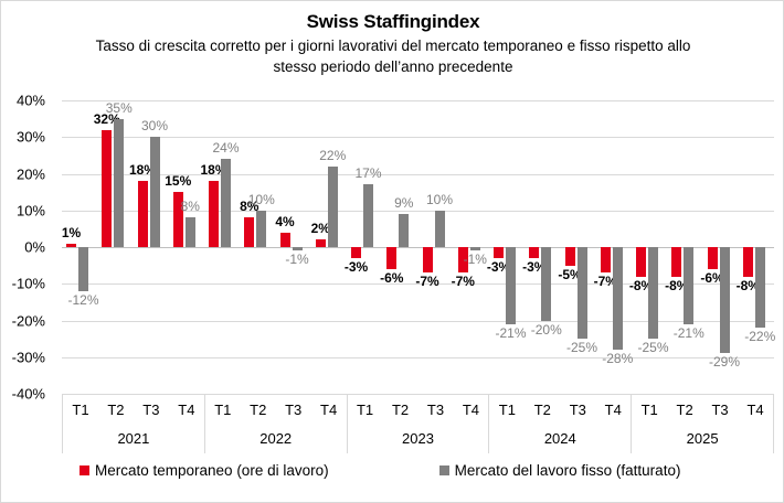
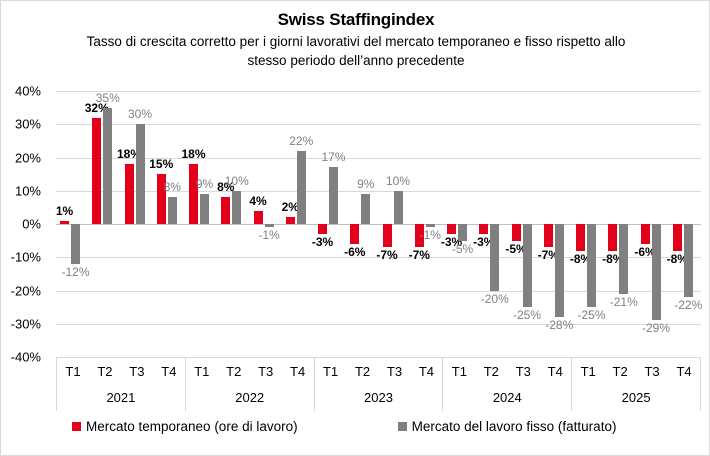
Mercato del lavoro fisso (fatturato)/2022 T1: 24% -> 9%
Mercato del lavoro fisso (fatturato)/2024 T1: -21% -> -5%
